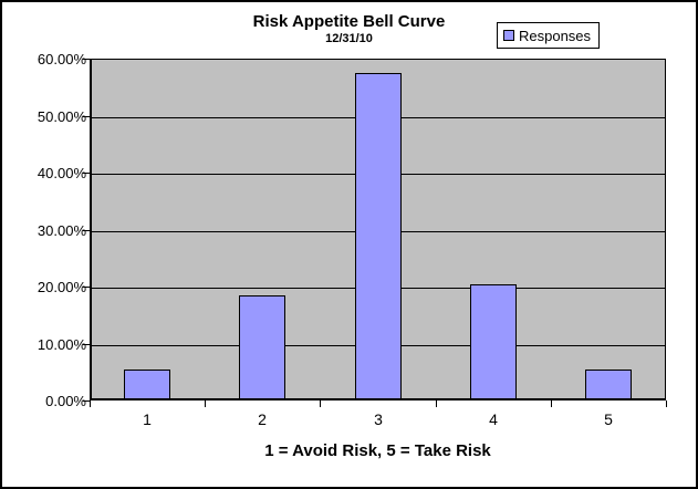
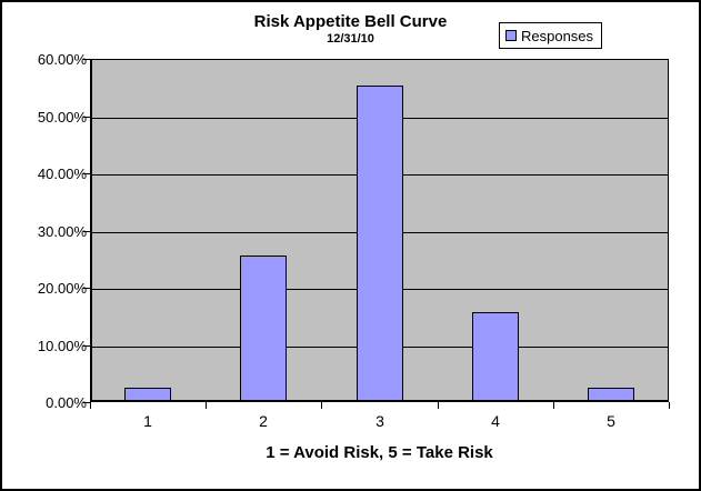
1: 5% -> 2%
2: 18% -> 25%
3: 57% -> 55%
4: 20% -> 15%
5: 5% -> 2%
